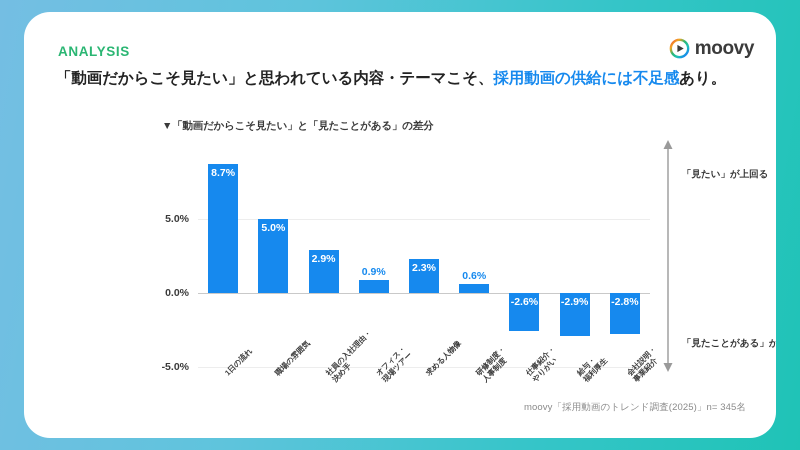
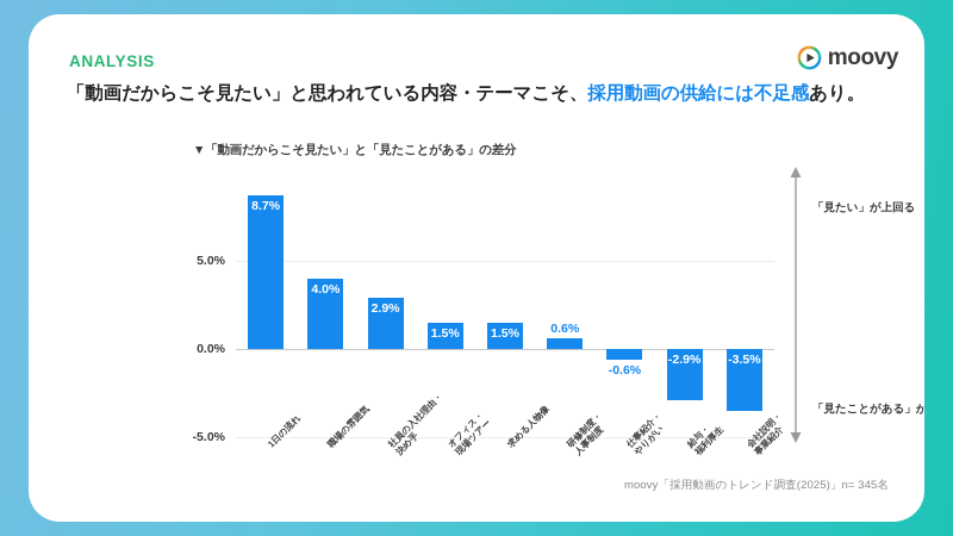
職場の雰囲気: 5.0% -> 4.0%
オフィス・ 現場ツアー: 0.9% -> 1.5%
求める人物像: 2.3% -> 1.5%
仕事紹介・ やりがい: -2.6% -> -0.6%
会社説明・ 事業紹介: -2.8% -> -3.5%
